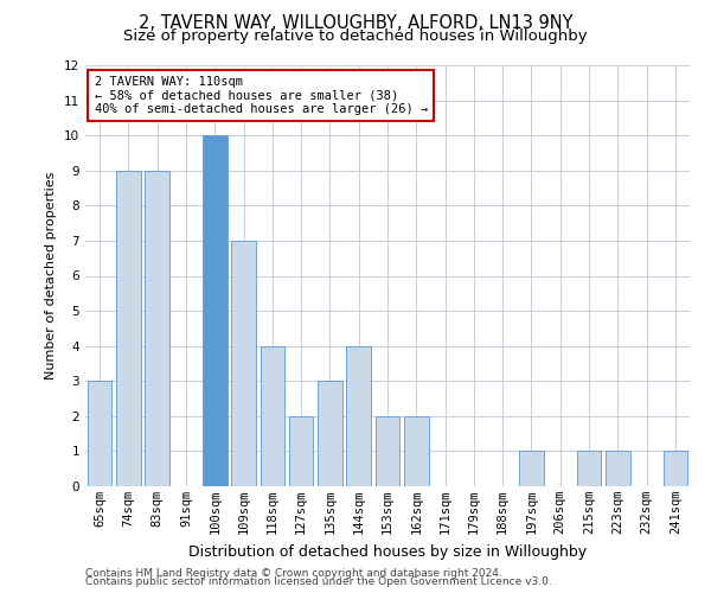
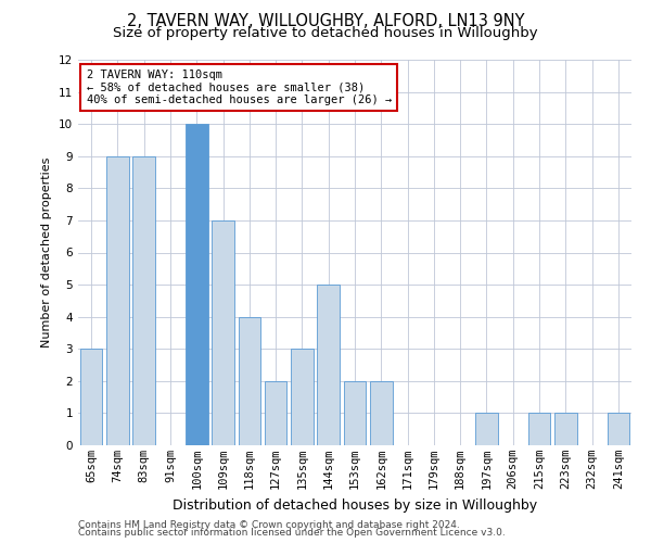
144sqm: 4 -> 5
